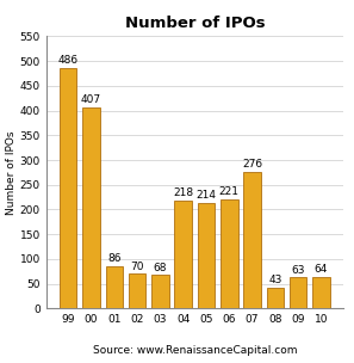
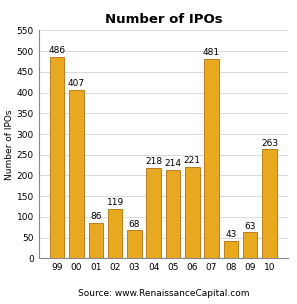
02: 70 -> 119
07: 276 -> 481
10: 64 -> 263
